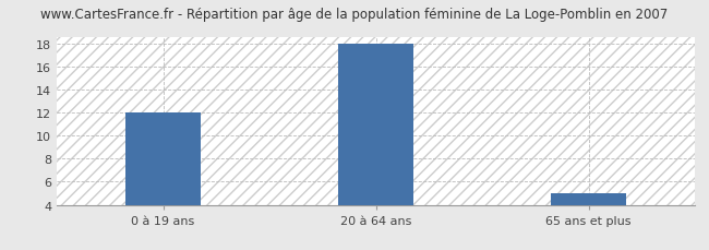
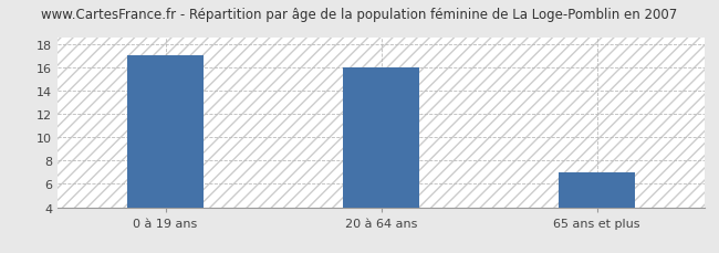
0 à 19 ans: 12 -> 17
20 à 64 ans: 18 -> 16
65 ans et plus: 5 -> 7
